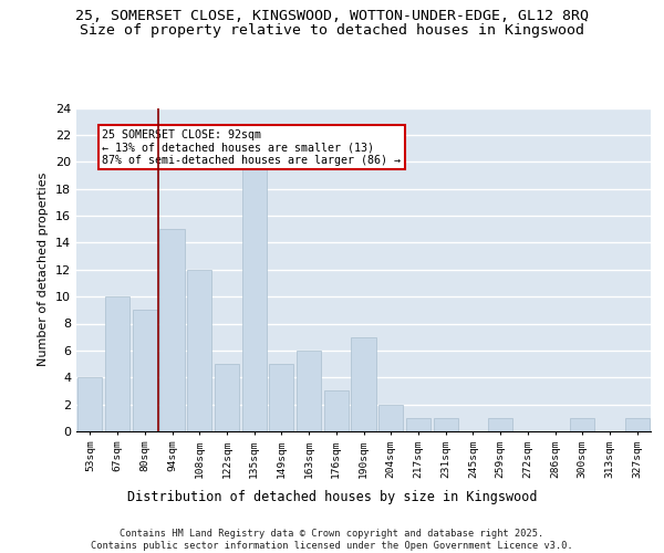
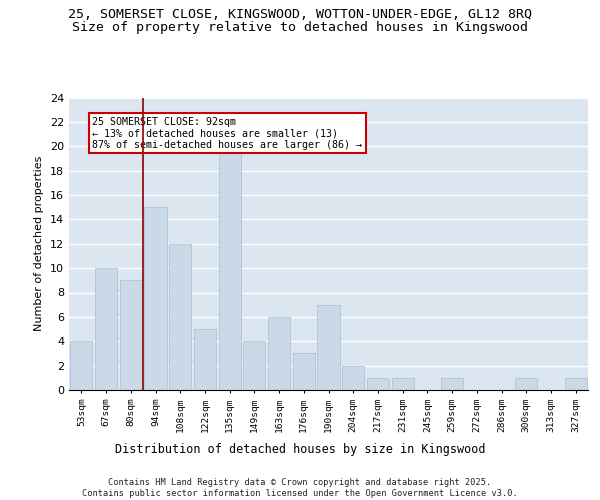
149sqm: 5 -> 4
